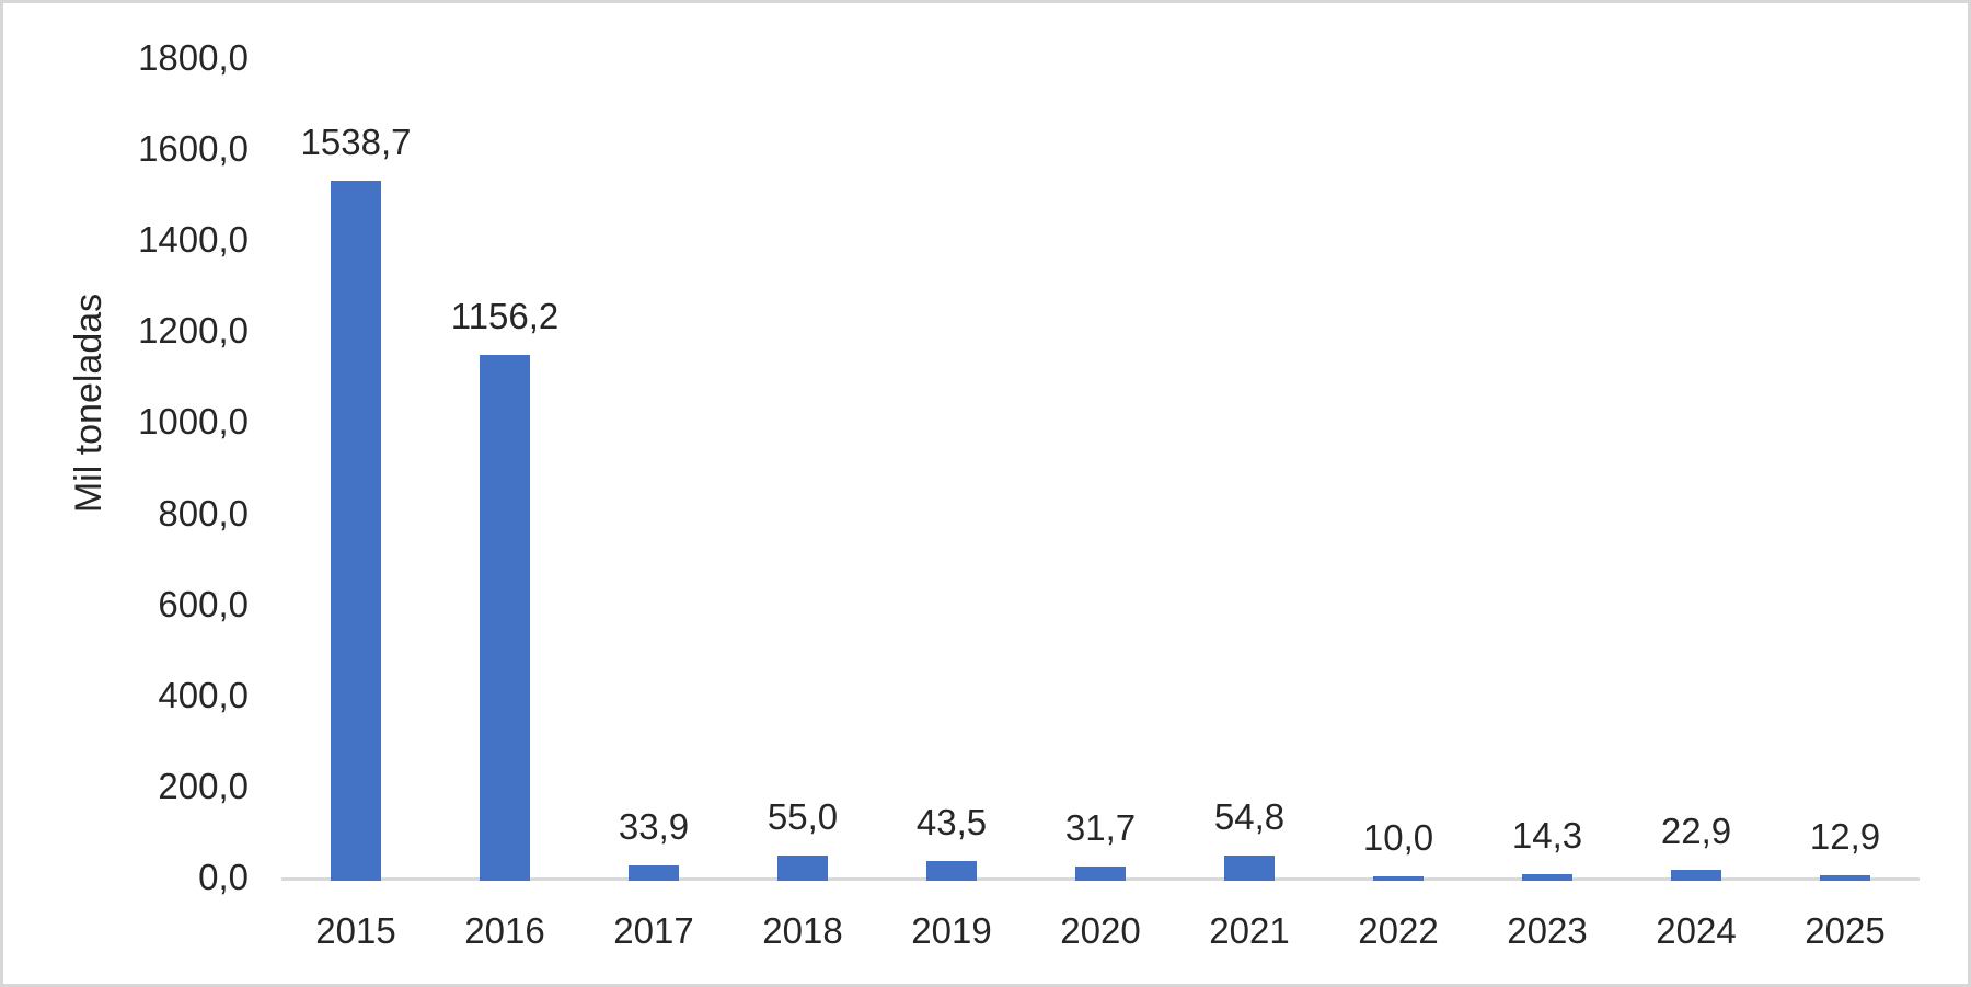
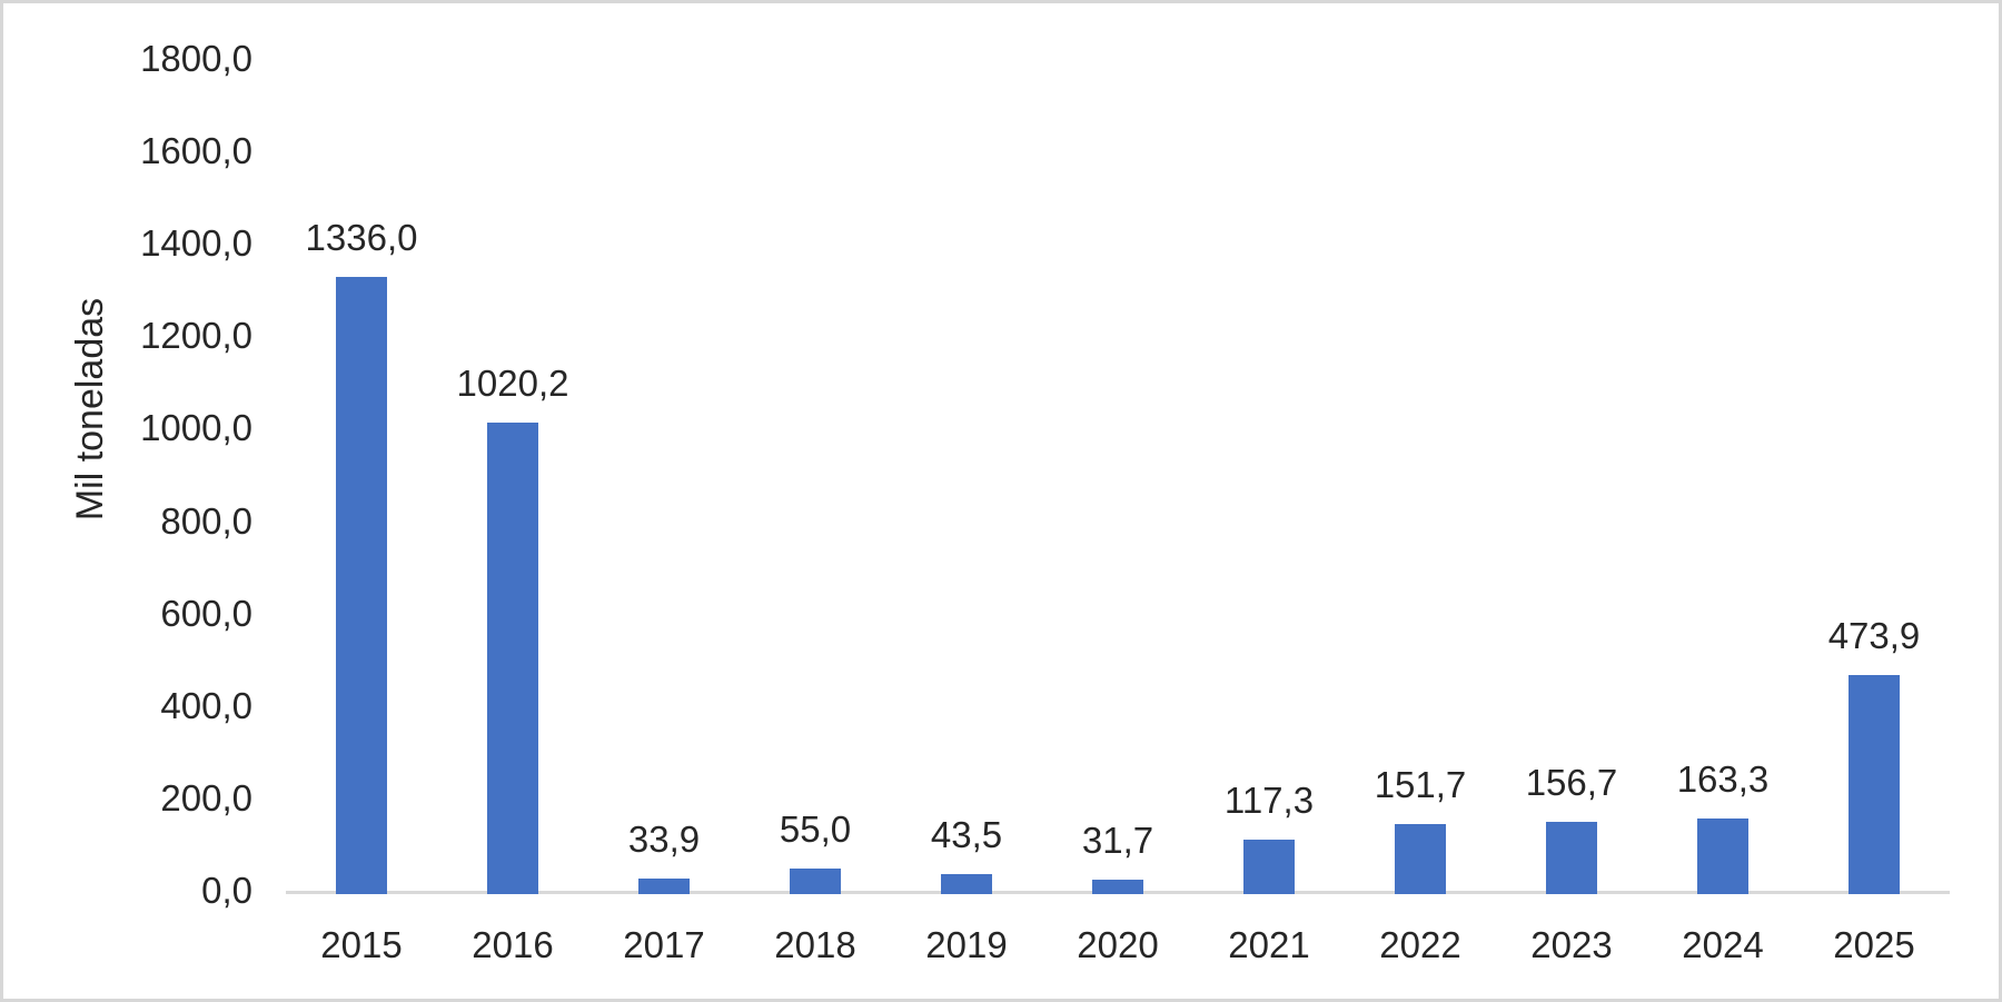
2015: 1538,7 -> 1336,0
2016: 1156,2 -> 1020,2
2021: 54,8 -> 117,3
2022: 10,0 -> 151,7
2023: 14,3 -> 156,7
2024: 22,9 -> 163,3
2025: 12,9 -> 473,9
